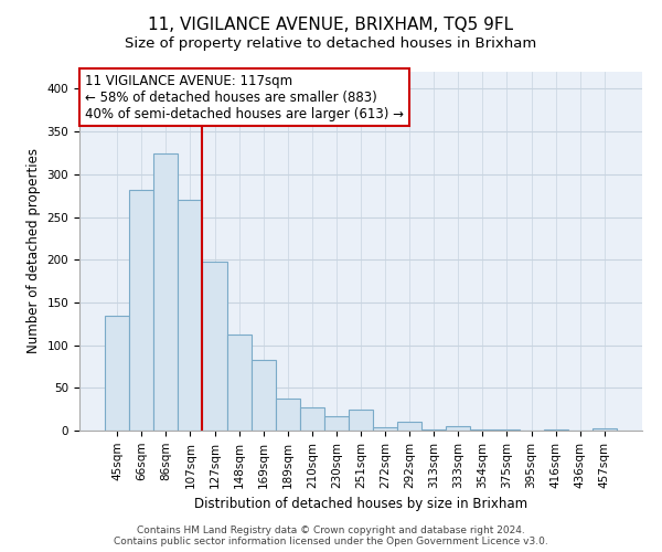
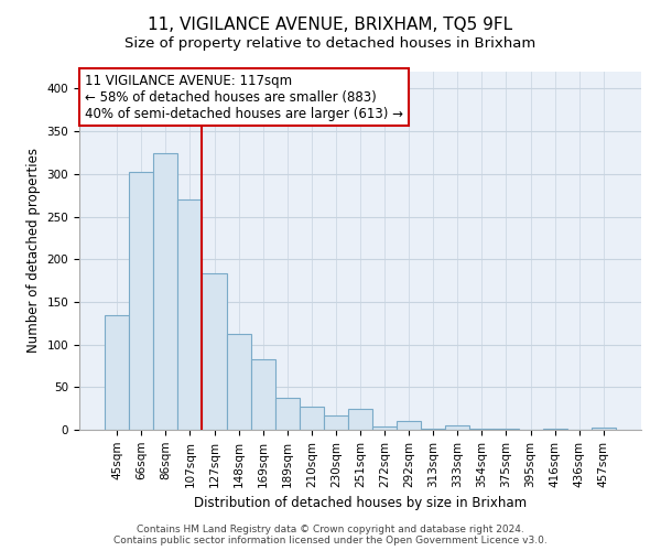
66sqm: 282 -> 302
127sqm: 198 -> 183
